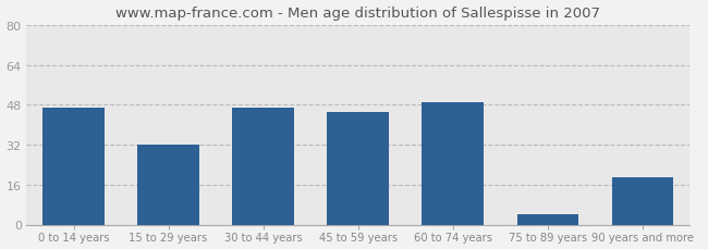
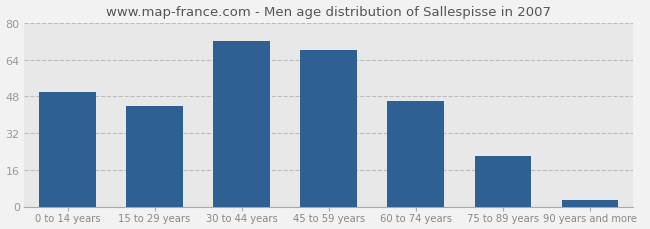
0 to 14 years: 47 -> 50
15 to 29 years: 32 -> 44
30 to 44 years: 47 -> 72
45 to 59 years: 45 -> 68
60 to 74 years: 49 -> 46
75 to 89 years: 4 -> 22
90 years and more: 19 -> 3
